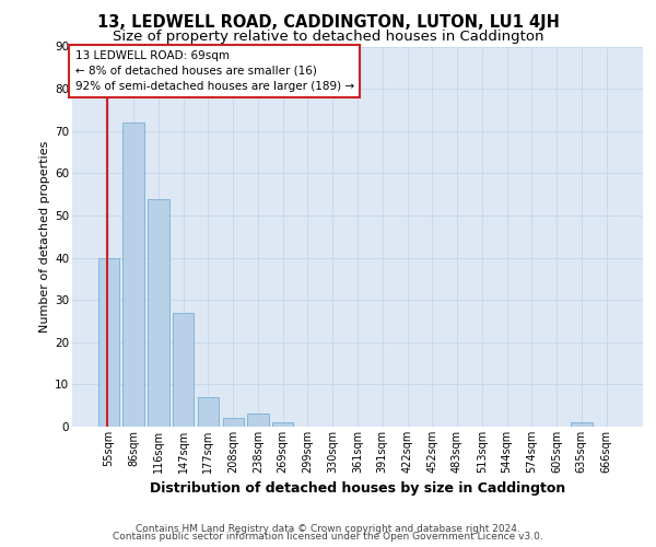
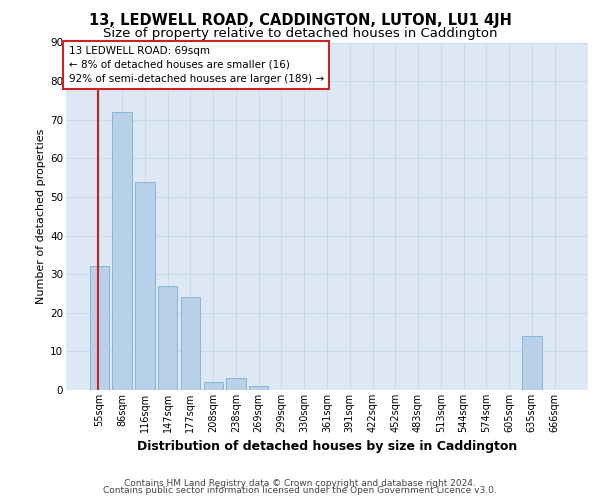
55sqm: 40 -> 32
177sqm: 7 -> 24
635sqm: 1 -> 14
